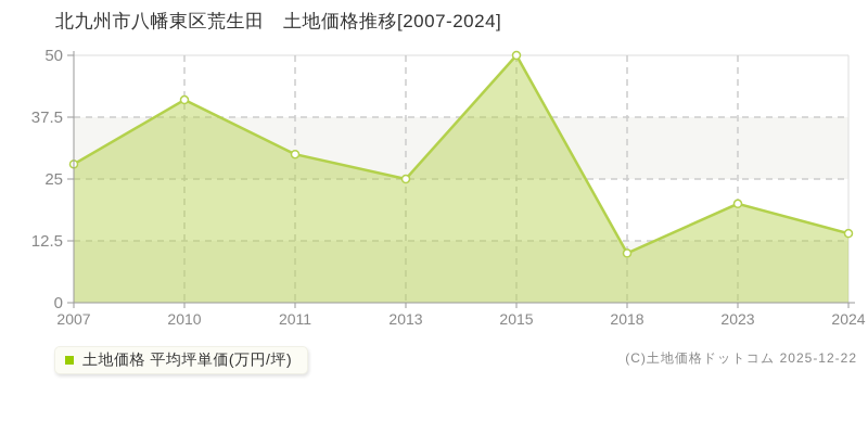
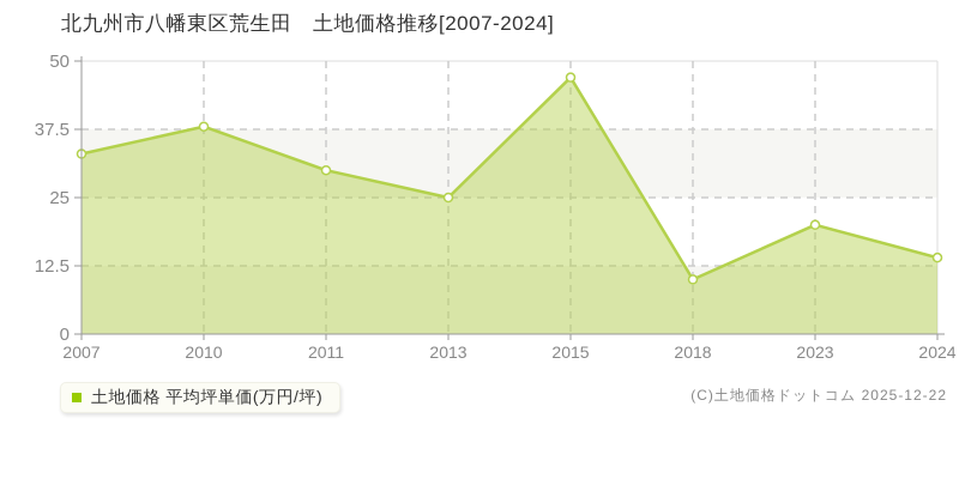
2007: 28 -> 33
2010: 41 -> 38
2015: 50 -> 47
